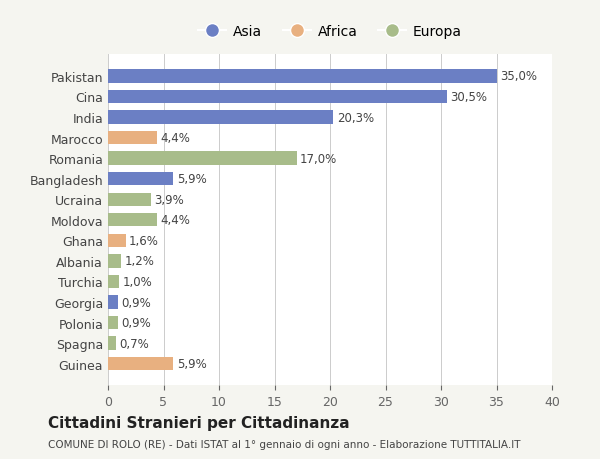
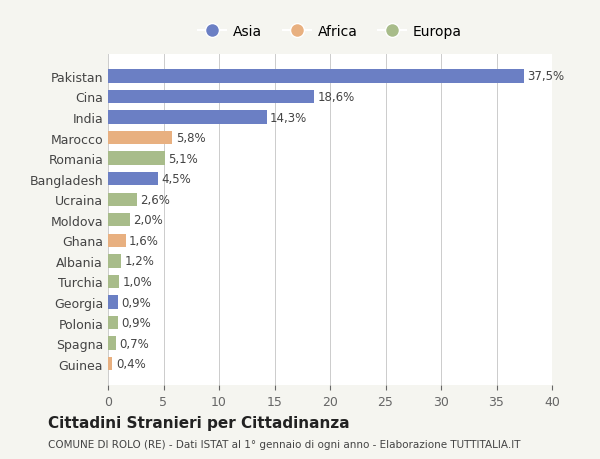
Pakistan: 35,0% -> 37,5%
Cina: 30,5% -> 18,6%
India: 20,3% -> 14,3%
Marocco: 4,4% -> 5,8%
Romania: 17,0% -> 5,1%
Bangladesh: 5,9% -> 4,5%
Ucraina: 3,9% -> 2,6%
Moldova: 4,4% -> 2,0%
Guinea: 5,9% -> 0,4%
